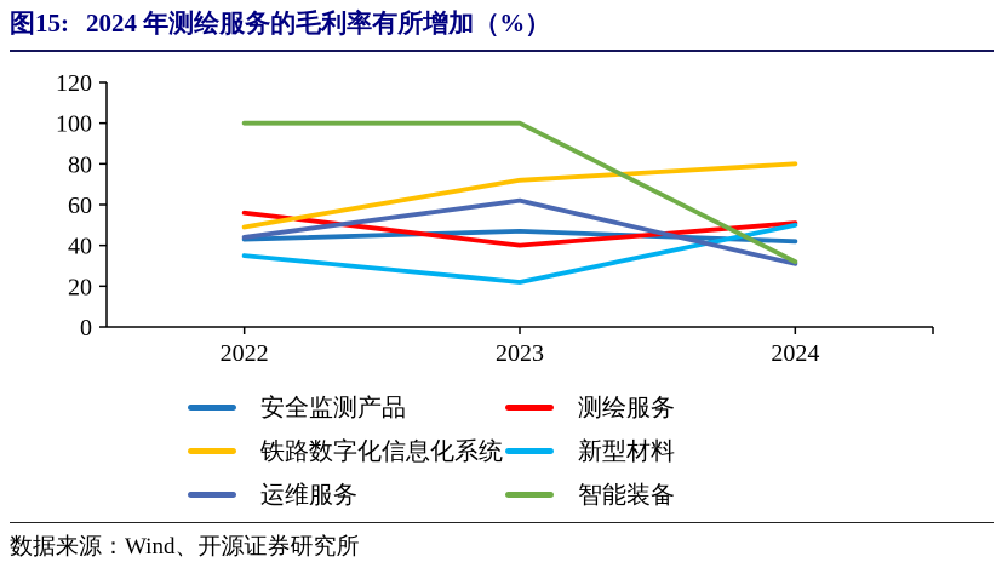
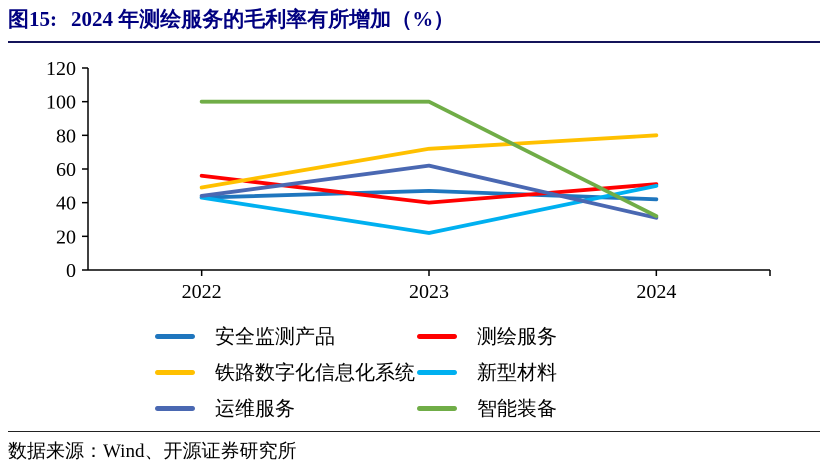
新型材料/2022: 35 -> 43
